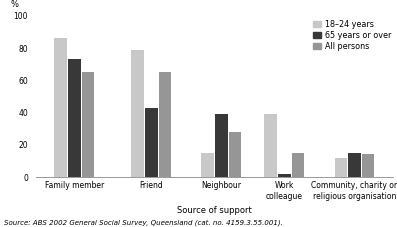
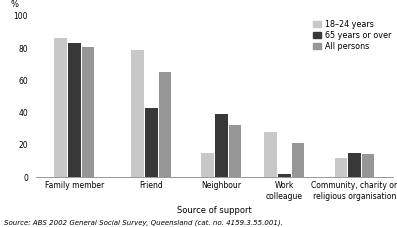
65 years or over/Family member: 73 -> 83
All persons/Family member: 65 -> 81
All persons/Neighbour: 28 -> 32
18–24 years/Work colleague: 39 -> 28
All persons/Work colleague: 15 -> 21
